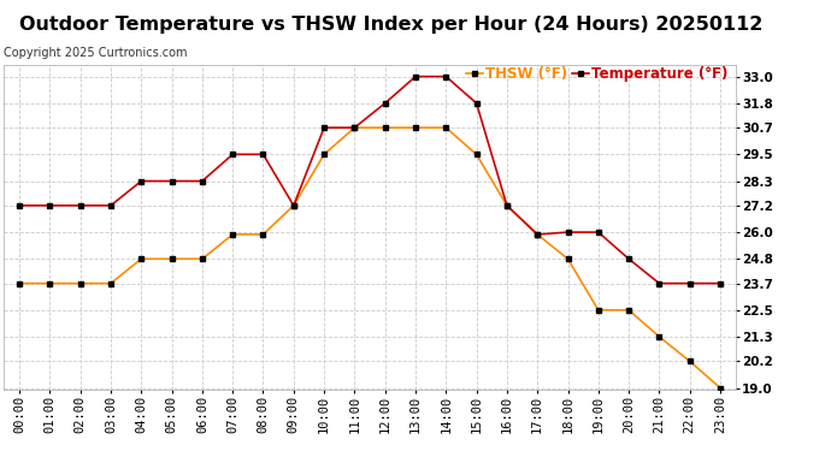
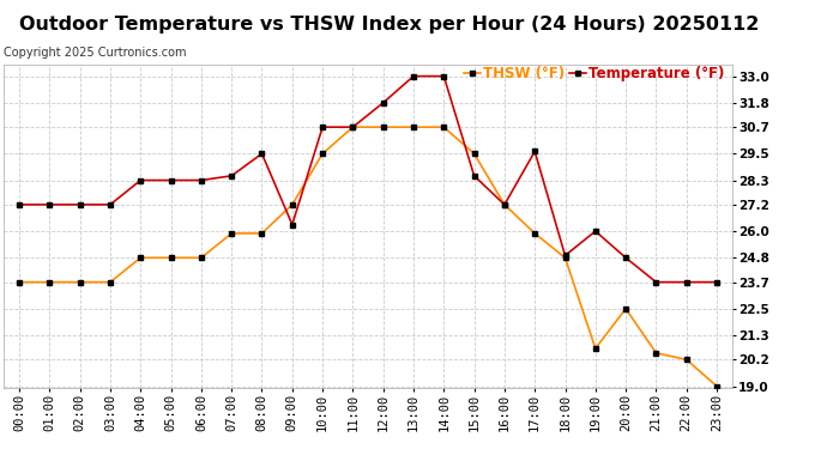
Temperature (°F)/07:00: 29.5 -> 28.5
Temperature (°F)/09:00: 27.2 -> 26.3
Temperature (°F)/15:00: 31.8 -> 28.5
Temperature (°F)/17:00: 25.9 -> 29.6
Temperature (°F)/18:00: 26.0 -> 24.9
THSW (°F)/19:00: 22.5 -> 20.7
THSW (°F)/21:00: 21.3 -> 20.5
